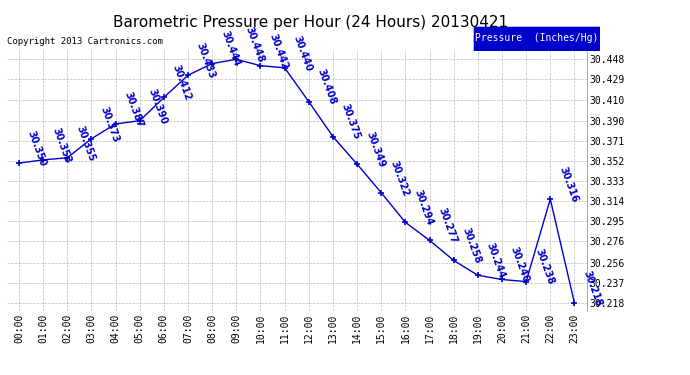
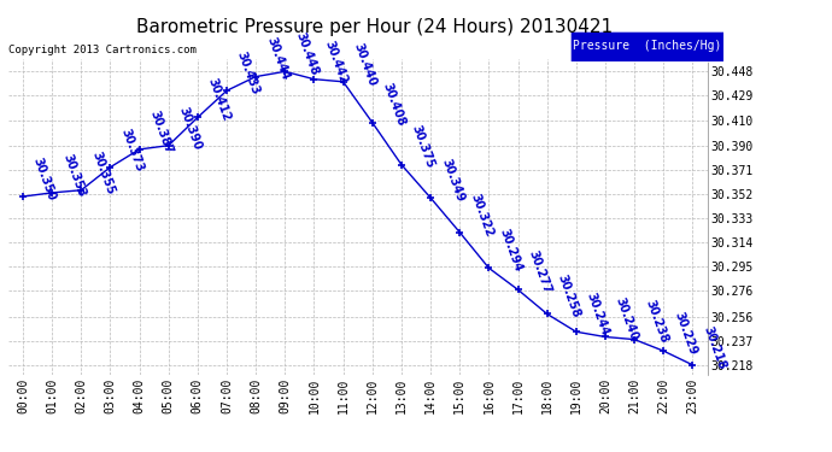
22:00: 30.316 -> 30.229
